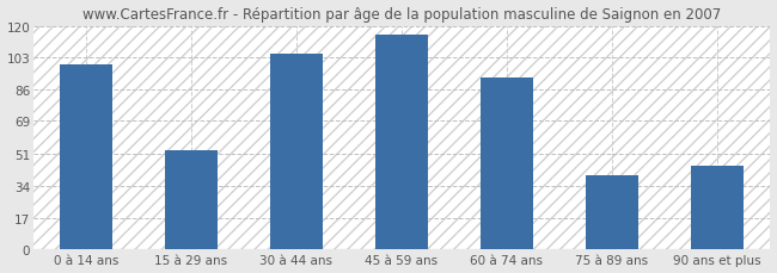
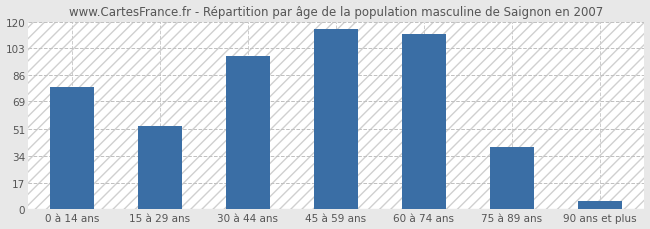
0 à 14 ans: 99 -> 78
30 à 44 ans: 105 -> 98
60 à 74 ans: 92 -> 112
90 ans et plus: 45 -> 5
